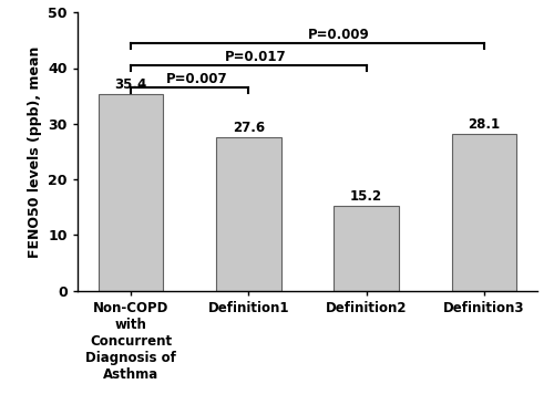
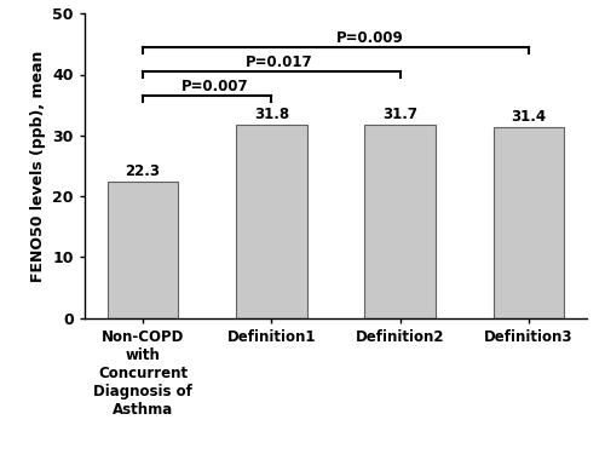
Non-COPD with Concurrent Diagnosis of Asthma: 35.4 -> 22.3
Definition1: 27.6 -> 31.8
Definition2: 15.2 -> 31.7
Definition3: 28.1 -> 31.4
